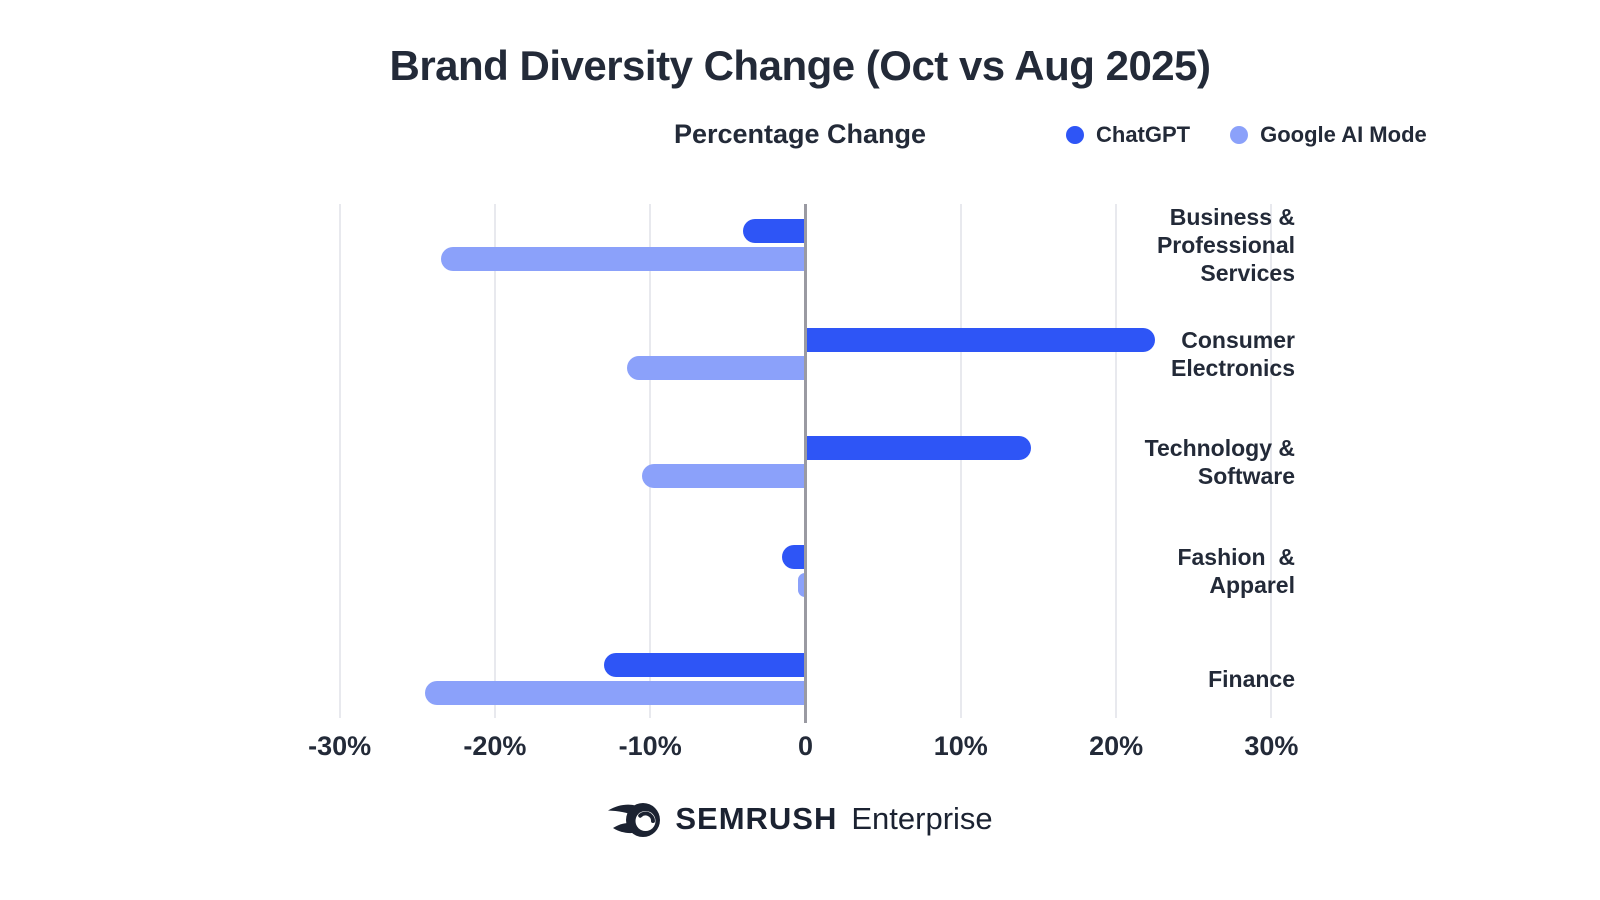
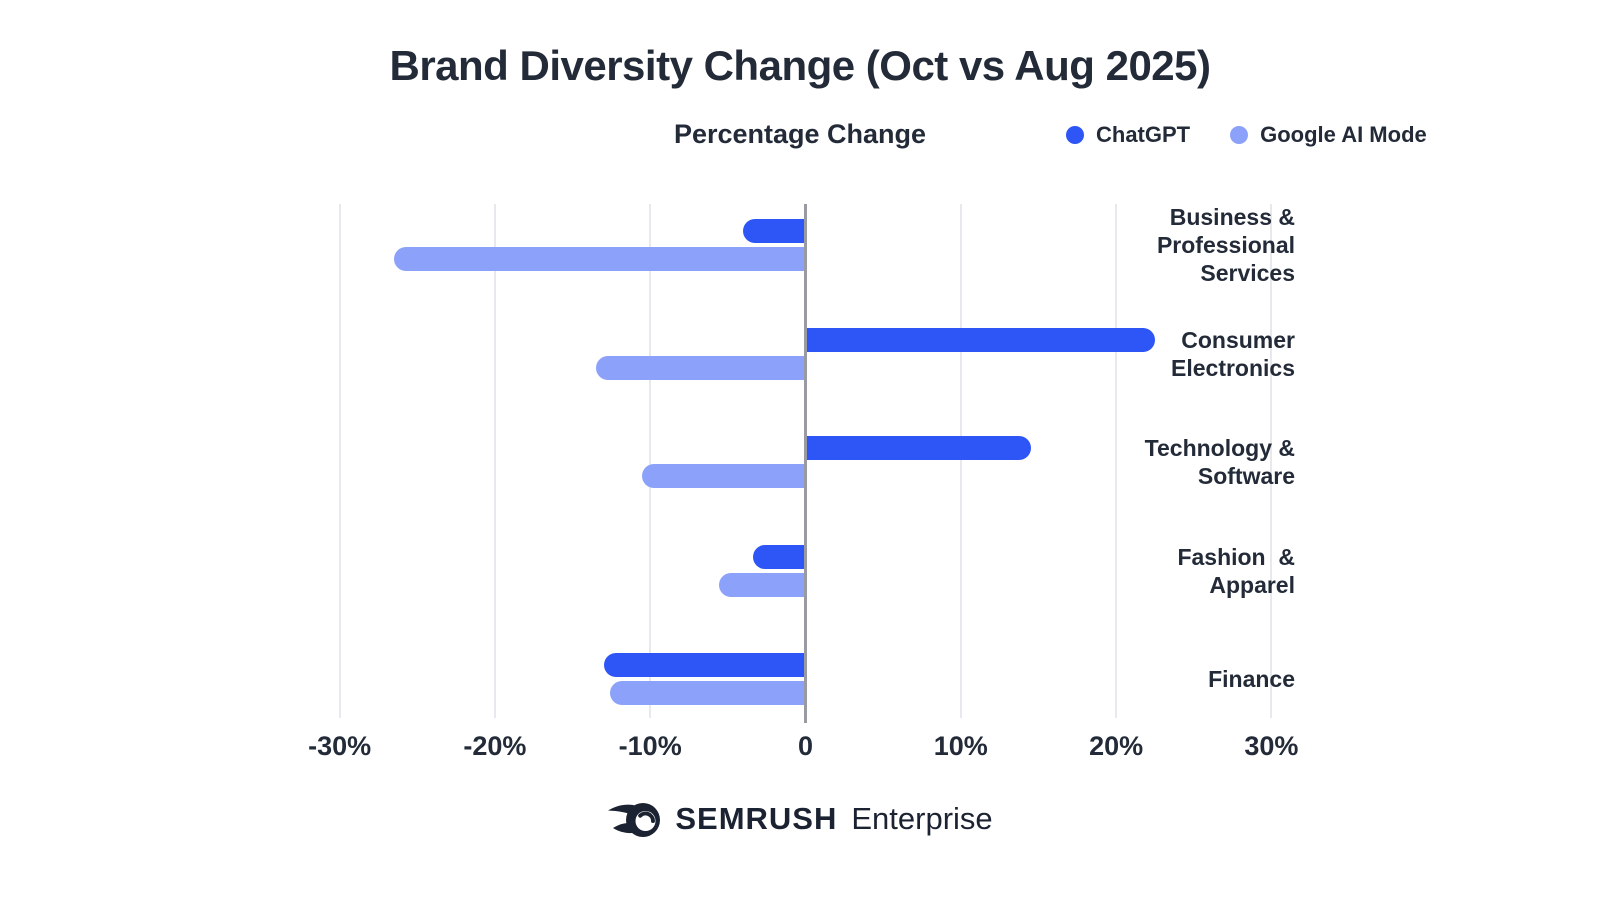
Google AI Mode/Business & Professional Services: -23.5% -> -26.5%
Google AI Mode/Consumer Electronics: -11.5% -> -13.5%
ChatGPT/Fashion & Apparel: -1.5% -> -3.4%
Google AI Mode/Fashion & Apparel: -0.5% -> -5.6%
Google AI Mode/Finance: -24.5% -> -12.6%
